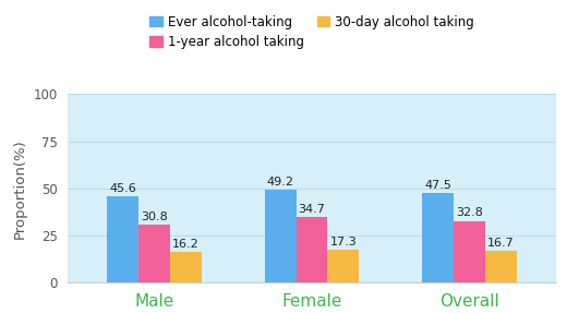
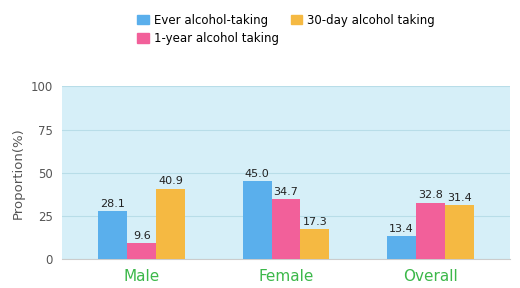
Ever alcohol-taking/Male: 45.6 -> 28.1
1-year alcohol taking/Male: 30.8 -> 9.6
30-day alcohol taking/Male: 16.2 -> 40.9
Ever alcohol-taking/Female: 49.2 -> 45.0
Ever alcohol-taking/Overall: 47.5 -> 13.4
30-day alcohol taking/Overall: 16.7 -> 31.4
